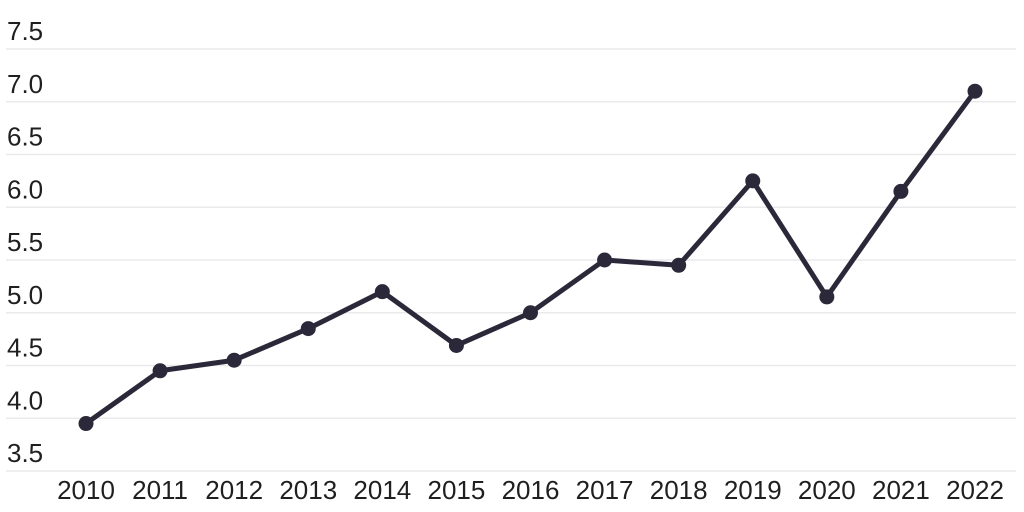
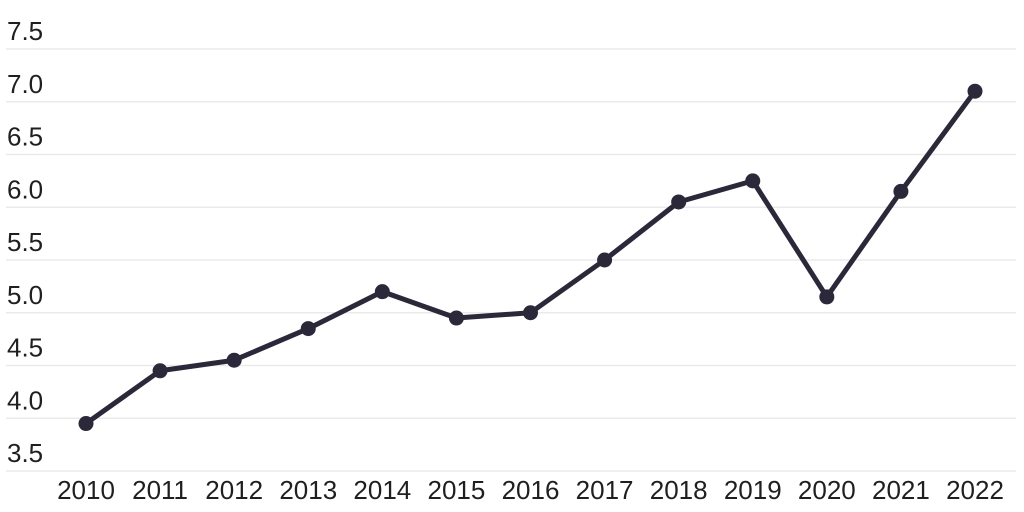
2015: 4.69 -> 4.95
2018: 5.45 -> 6.05
